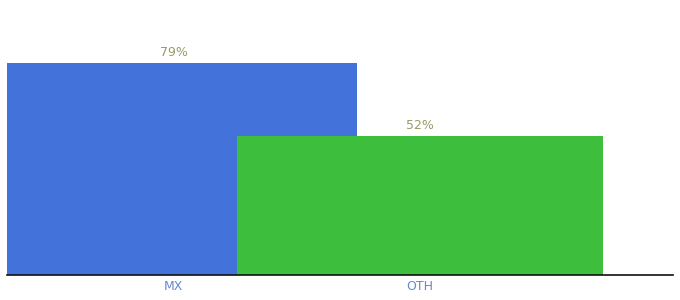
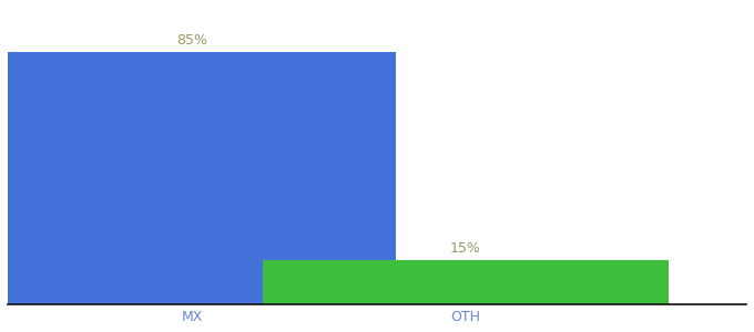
MX: 79% -> 85%
OTH: 52% -> 15%
